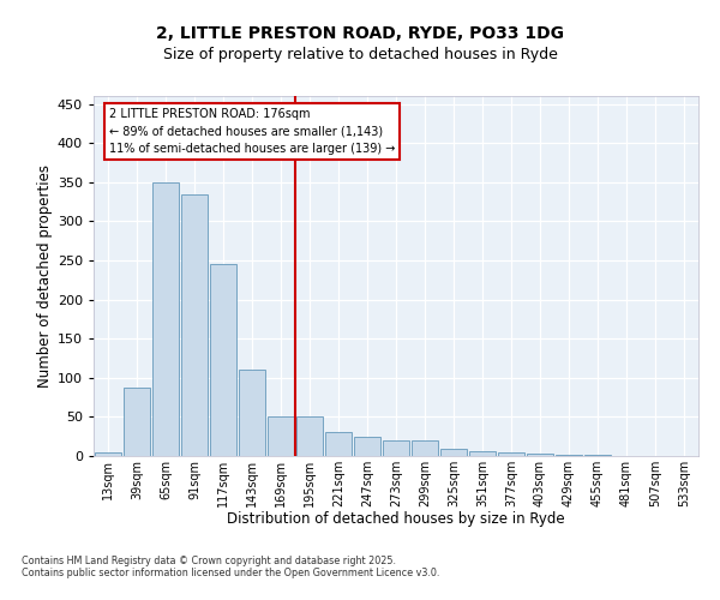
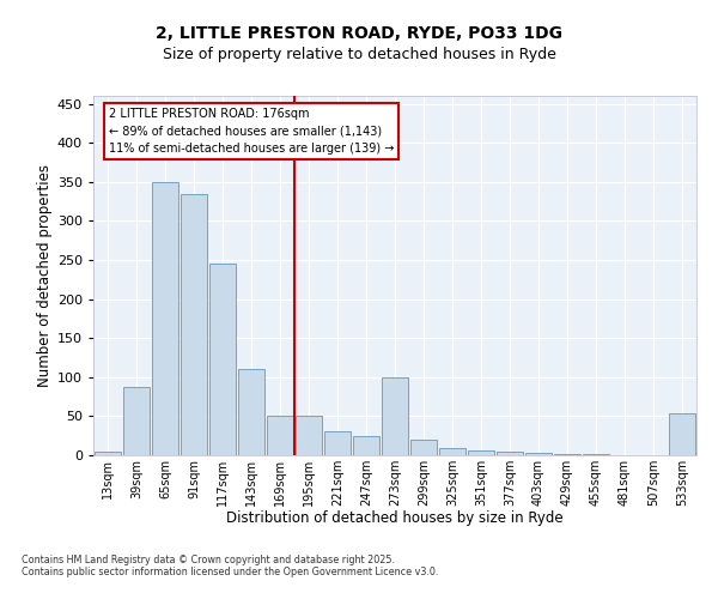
273sqm: 20 -> 100
533sqm: 0 -> 54
